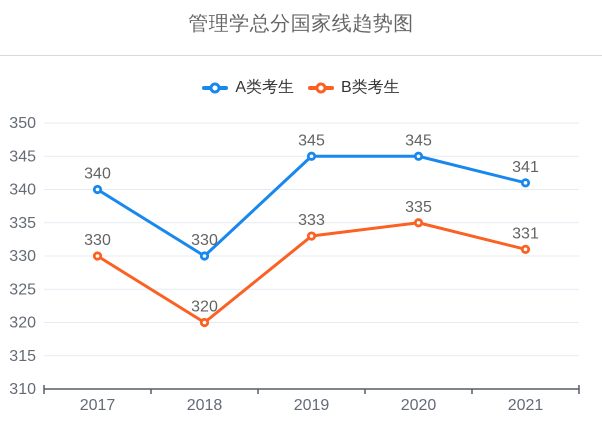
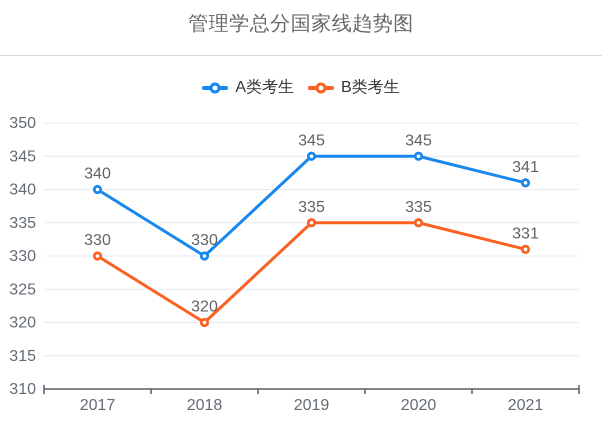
B类考生/2019: 333 -> 335
